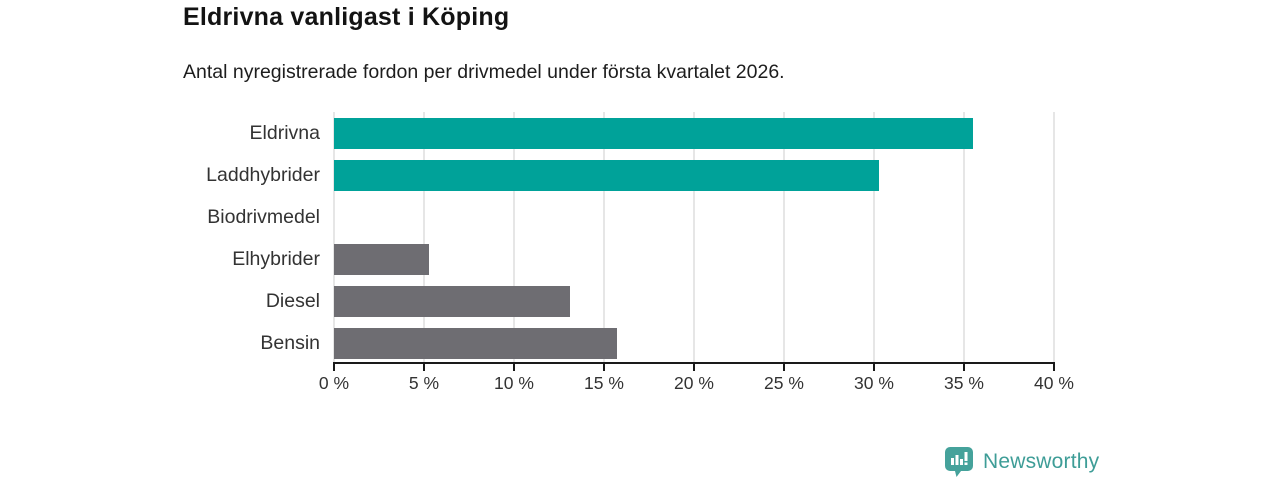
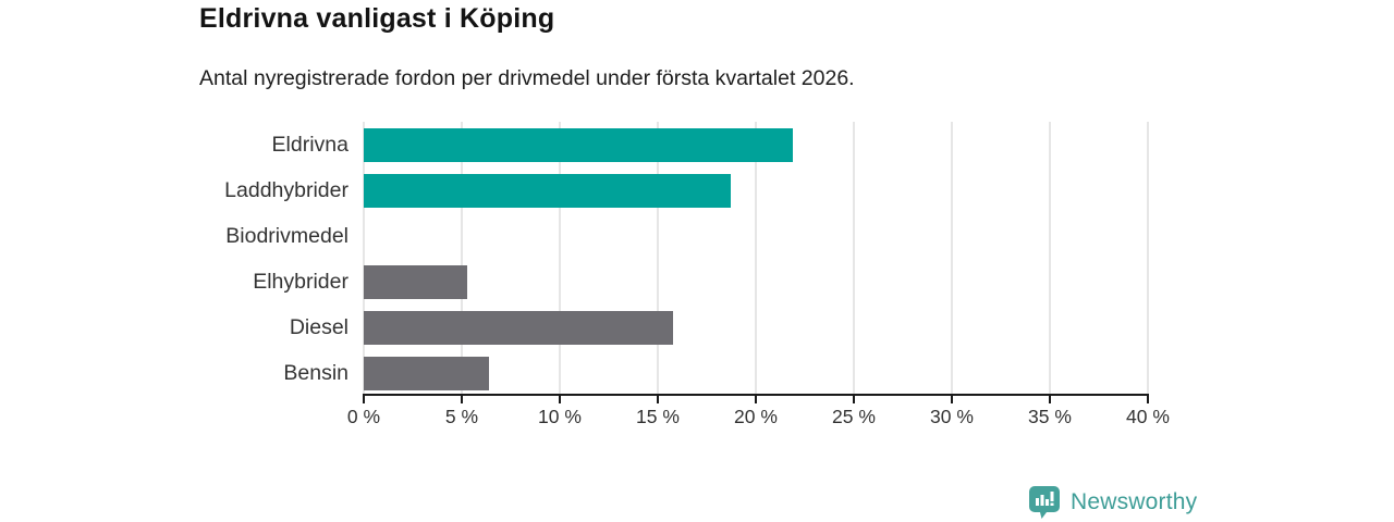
Eldrivna: 35.5% -> 21.9%
Laddhybrider: 30.3% -> 18.7%
Diesel: 13.1% -> 15.8%
Bensin: 15.7% -> 6.4%
